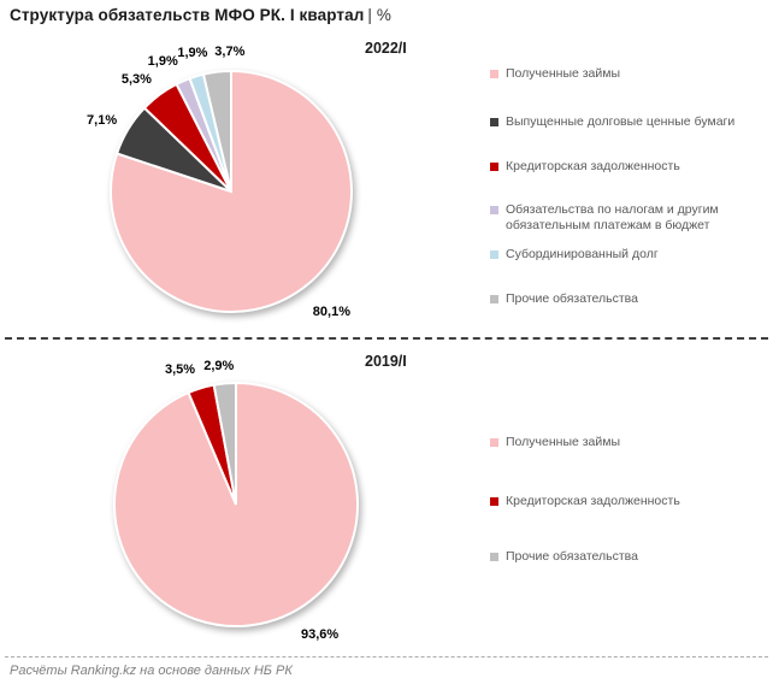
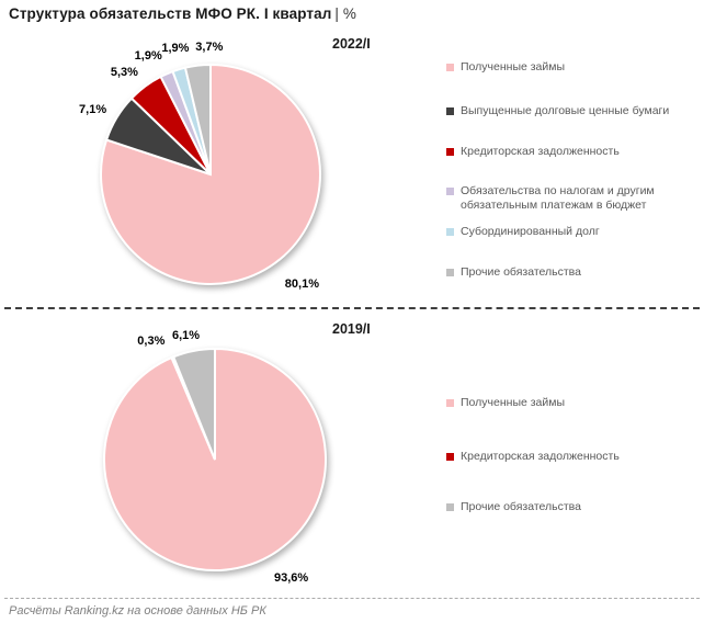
2019/I/Кредиторская задолженность: 3,5% -> 0,3%
2019/I/Прочие обязательства: 2,9% -> 6,1%
